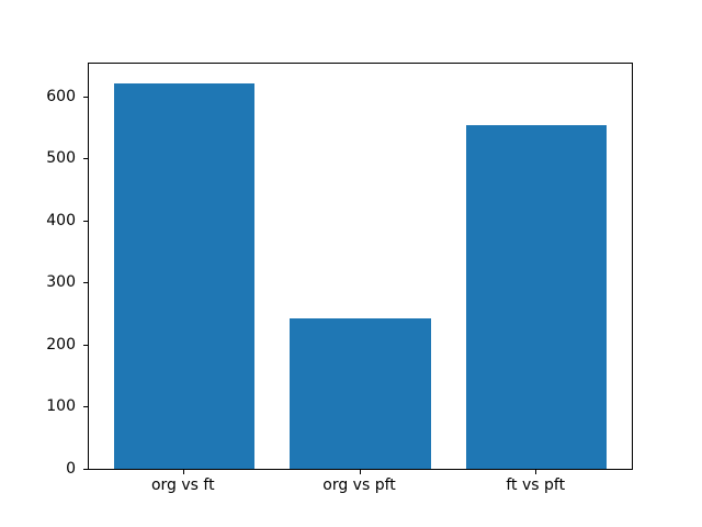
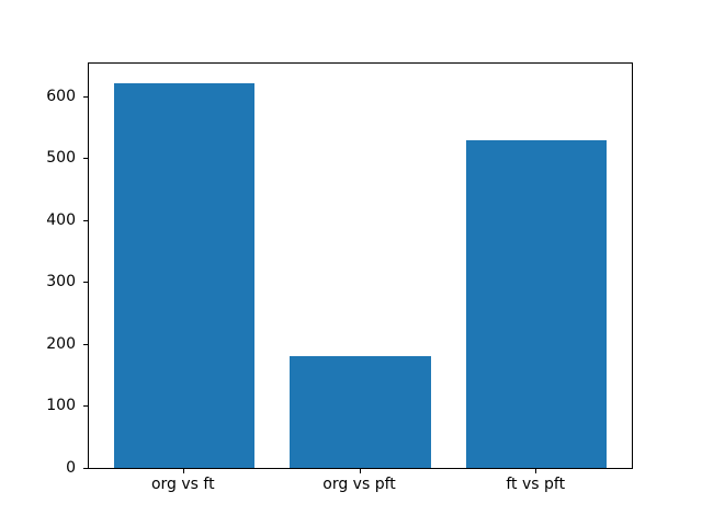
org vs pft: 240 -> 180
ft vs pft: 560 -> 530
